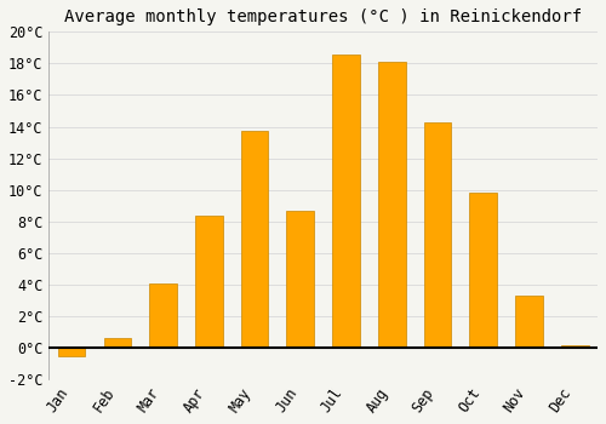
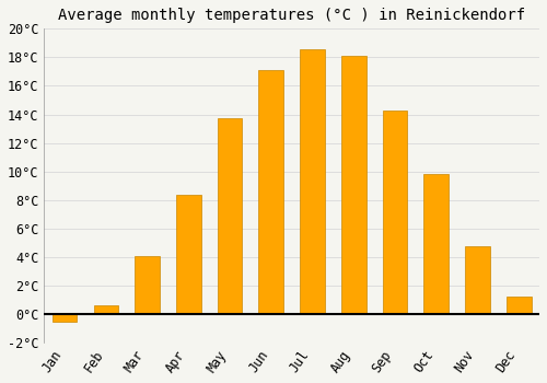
Jun: 8.7°C -> 17.1°C
Nov: 3.3°C -> 4.8°C
Dec: 0.2°C -> 1.2°C
